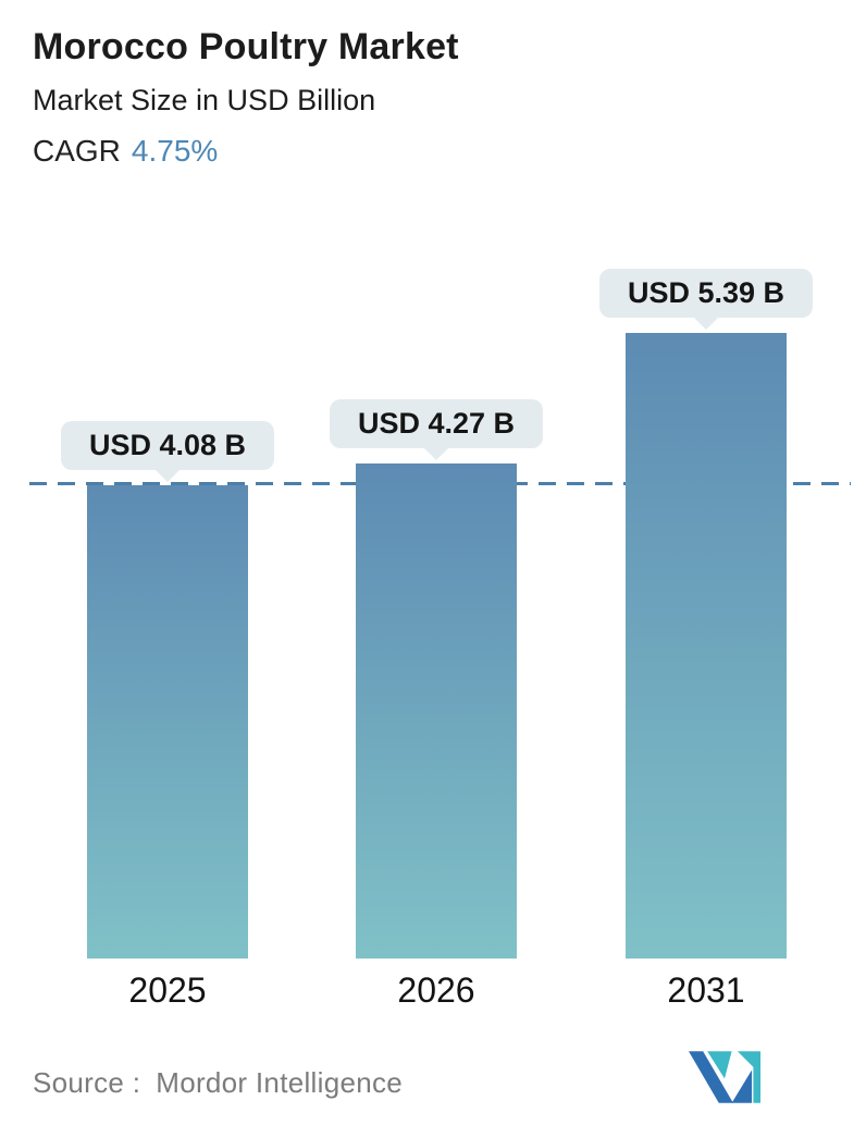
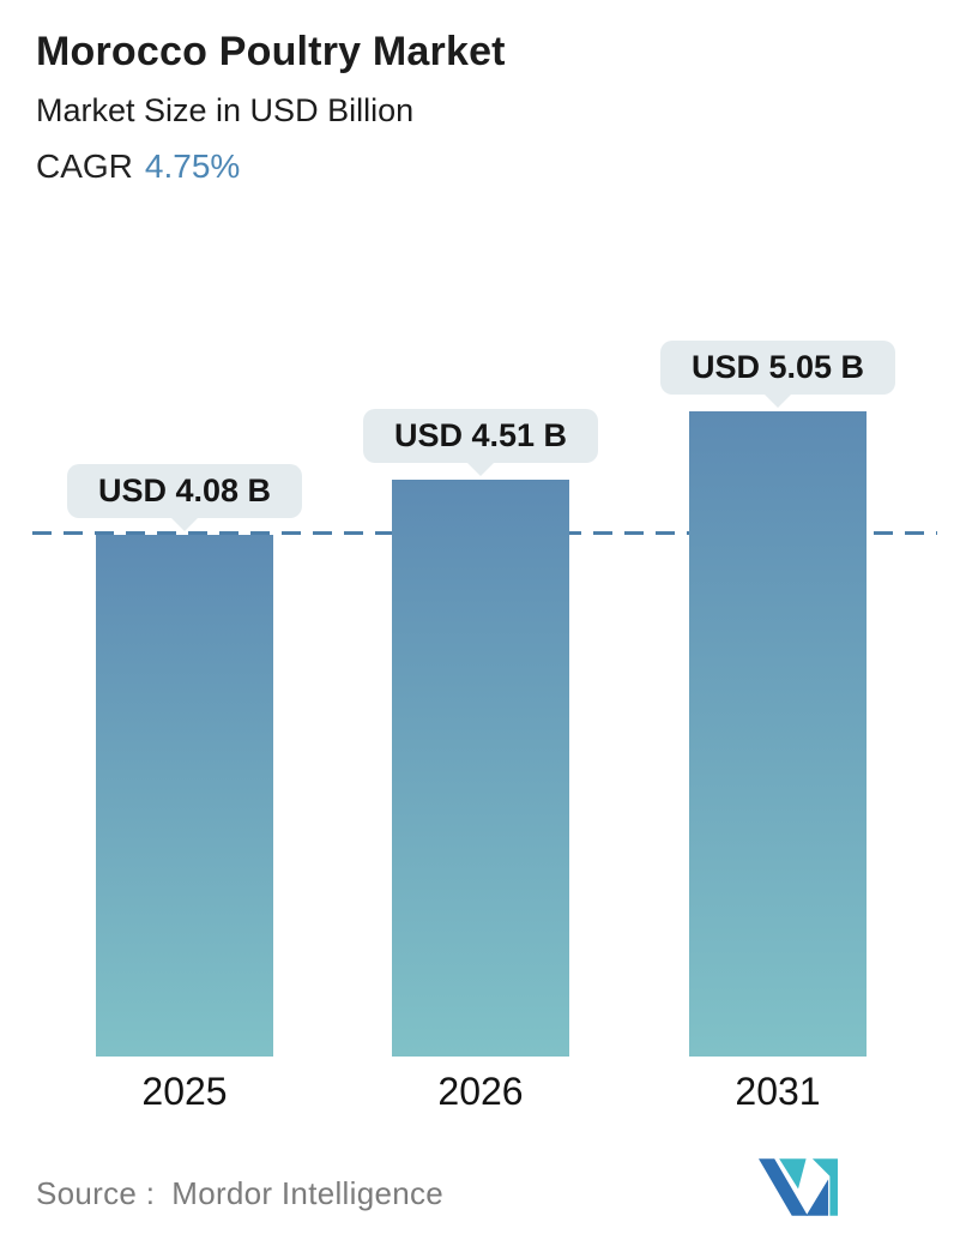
2026: 4.27 -> 4.51
2031: 5.39 -> 5.05
